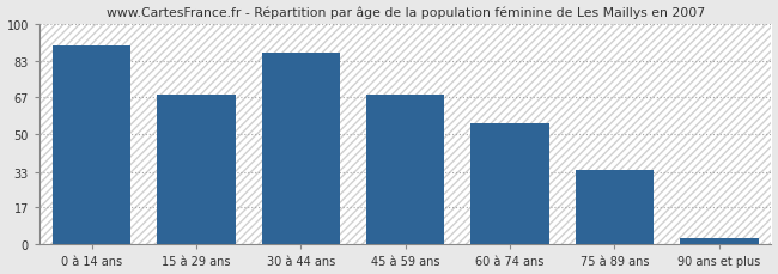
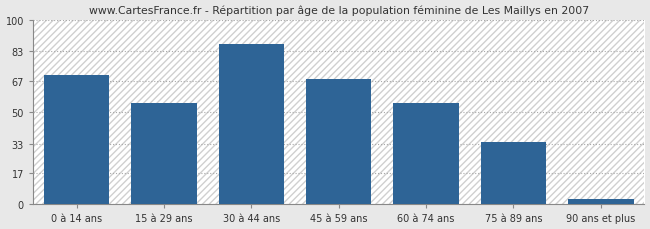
0 à 14 ans: 90 -> 70
15 à 29 ans: 68 -> 55
